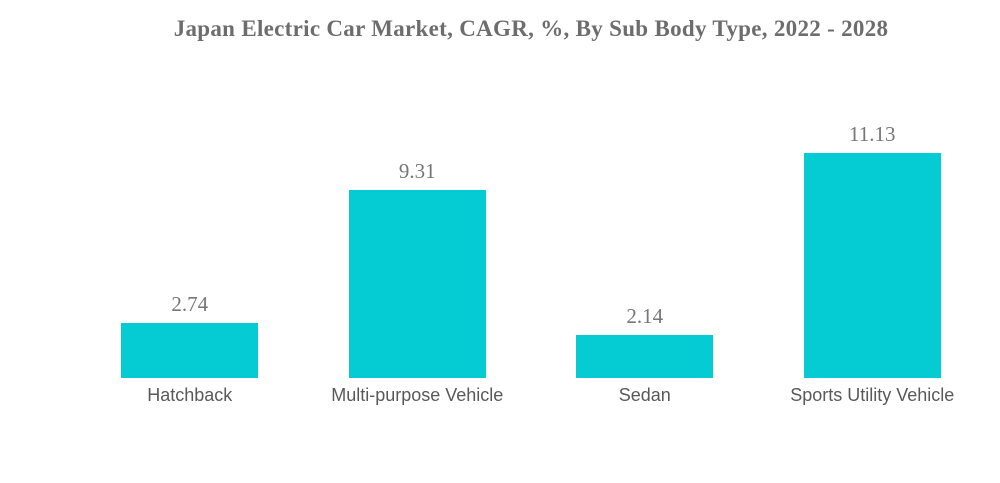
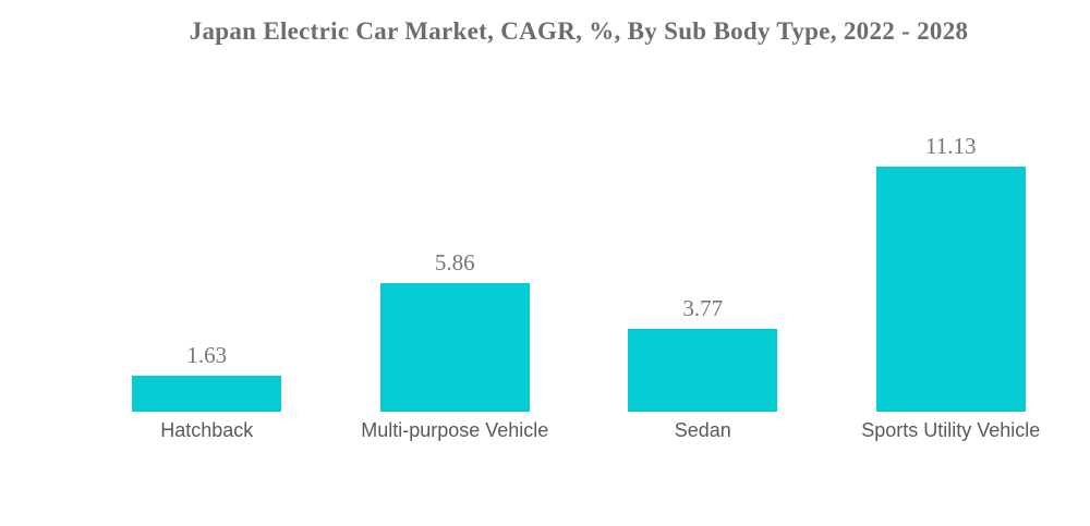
Hatchback: 2.74 -> 1.63
Multi-purpose Vehicle: 9.31 -> 5.86
Sedan: 2.14 -> 3.77
